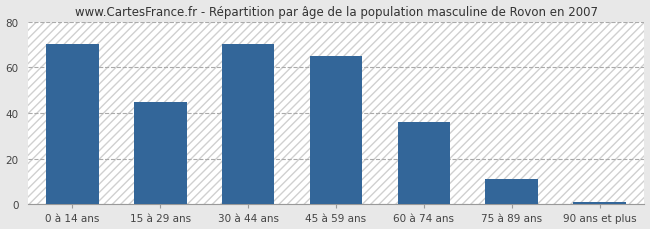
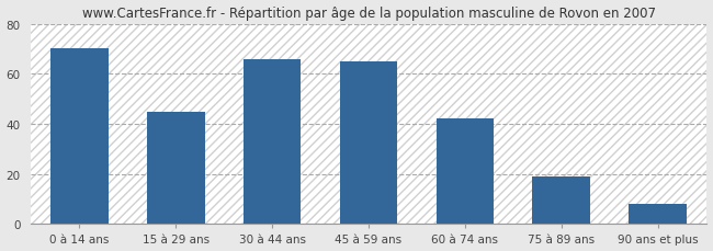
30 à 44 ans: 70 -> 66
60 à 74 ans: 36 -> 42
75 à 89 ans: 11 -> 19
90 ans et plus: 1 -> 8
